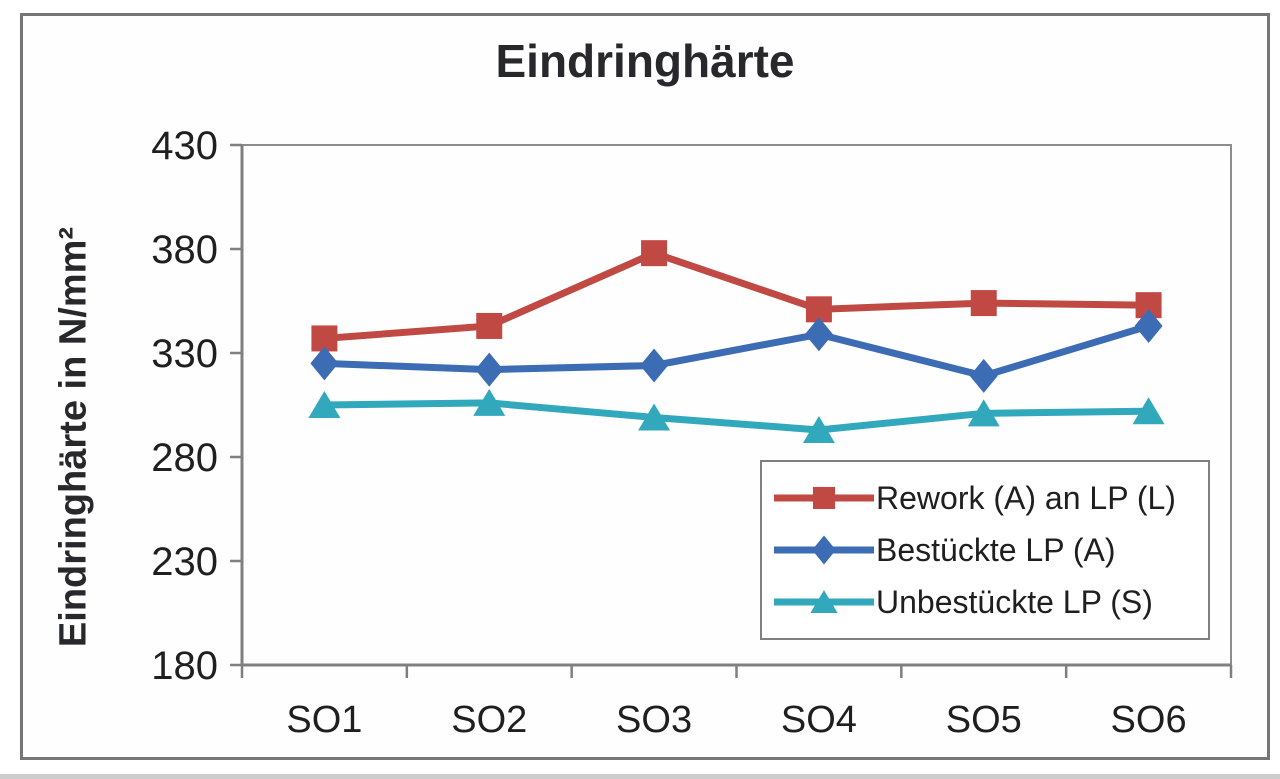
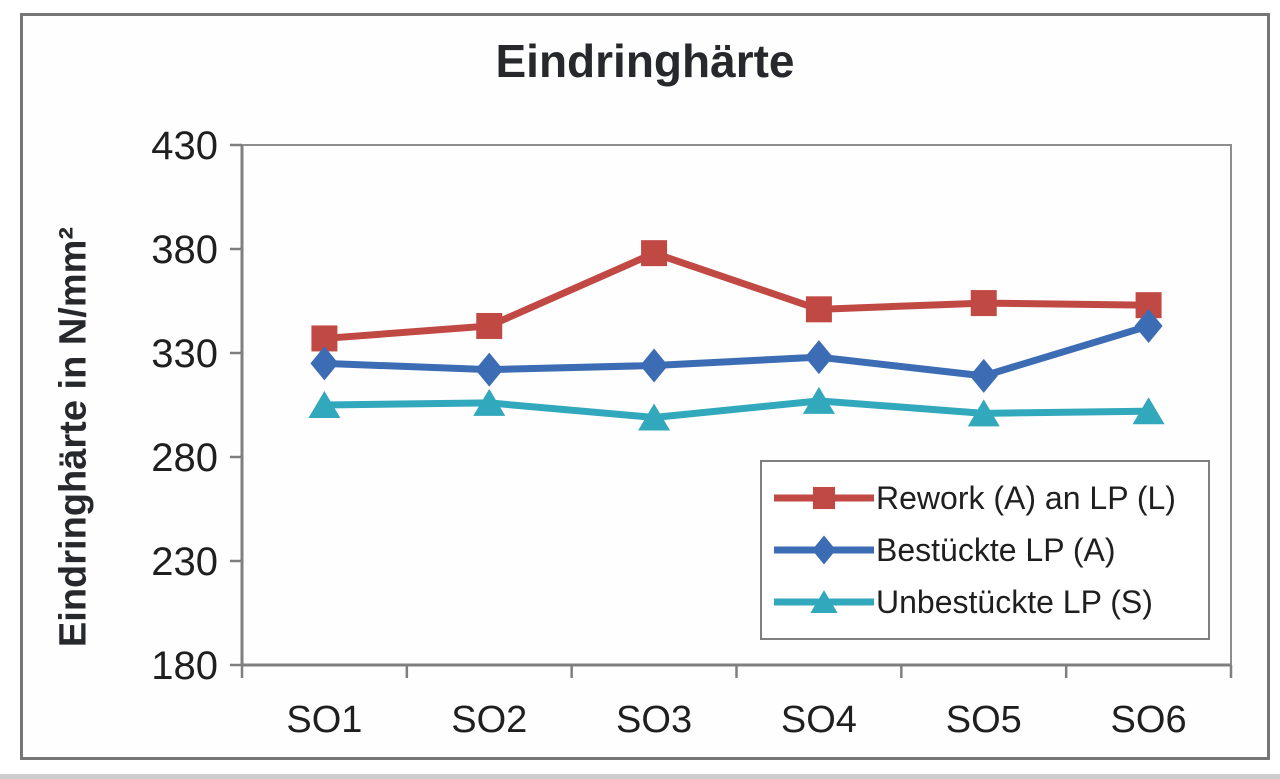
Bestückte LP (A)/SO4: 339 -> 328
Unbestückte LP (S)/SO4: 293 -> 307
